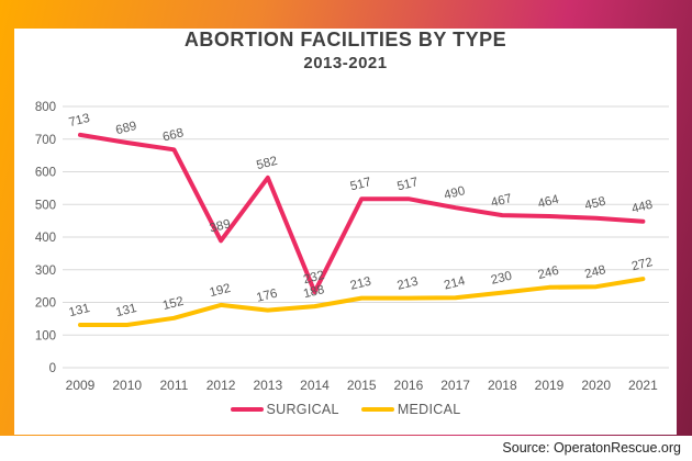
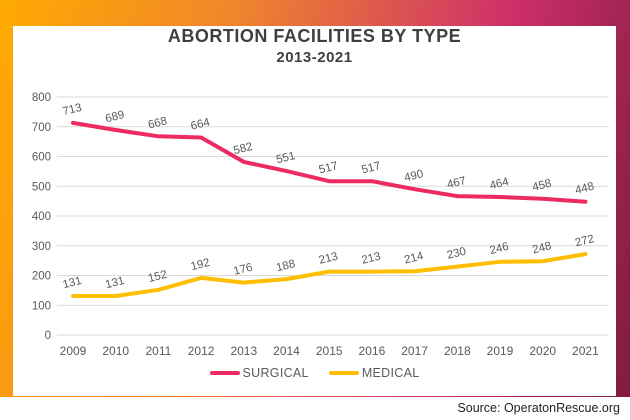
SURGICAL/2012: 389 -> 664
SURGICAL/2014: 232 -> 551
